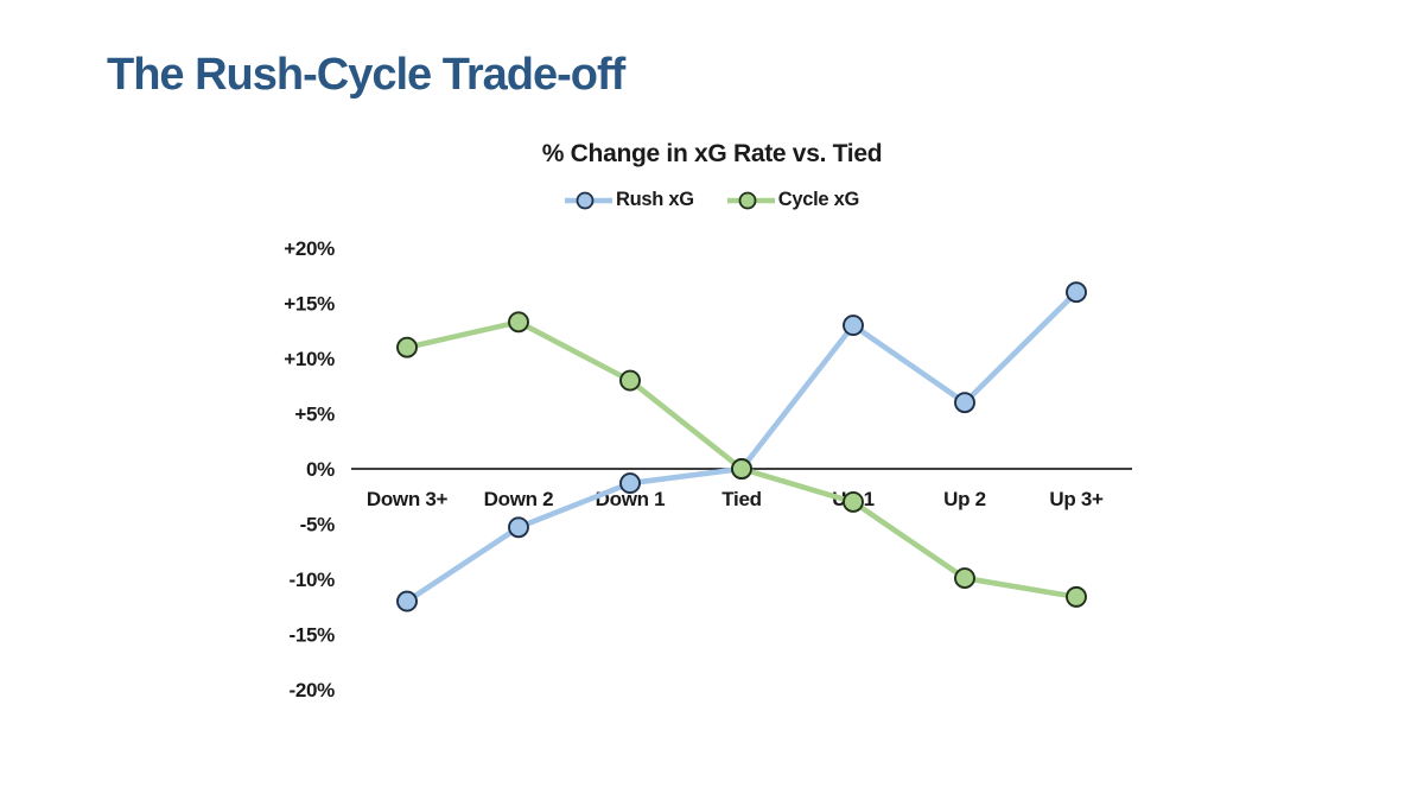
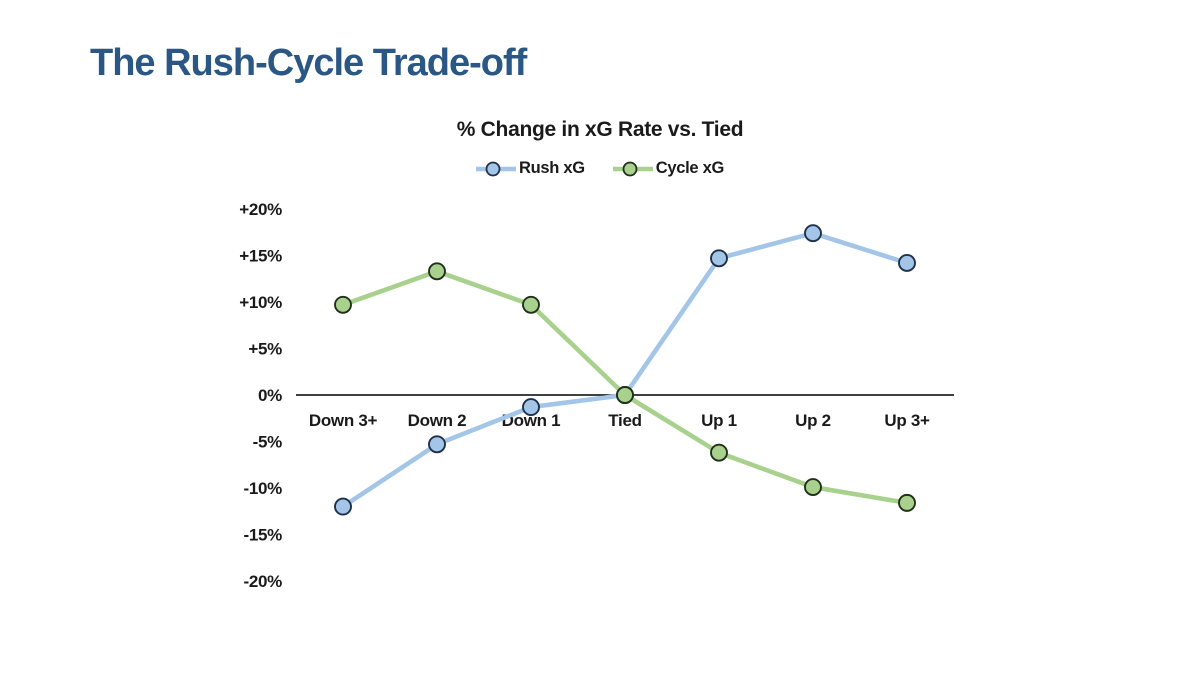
Cycle xG/Down 3+: 11% -> 10%
Cycle xG/Down 1: 8% -> 10%
Rush xG/Up 1: 13% -> 15%
Cycle xG/Up 1: -3% -> -6%
Rush xG/Up 2: 6% -> 17%
Rush xG/Up 3+: 16% -> 14%
